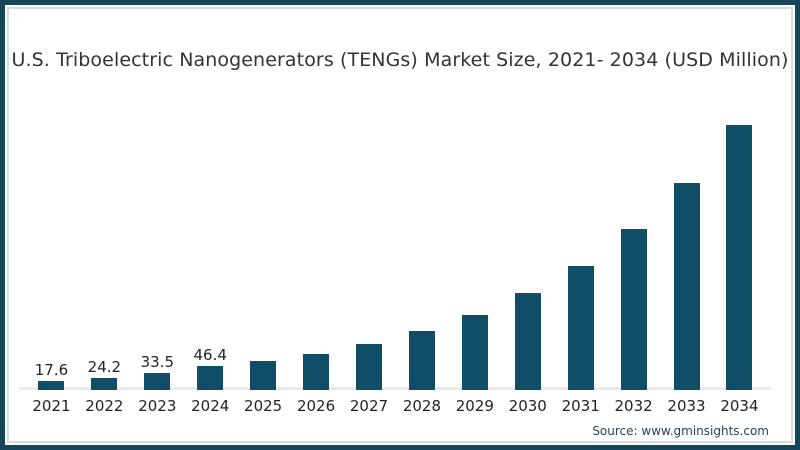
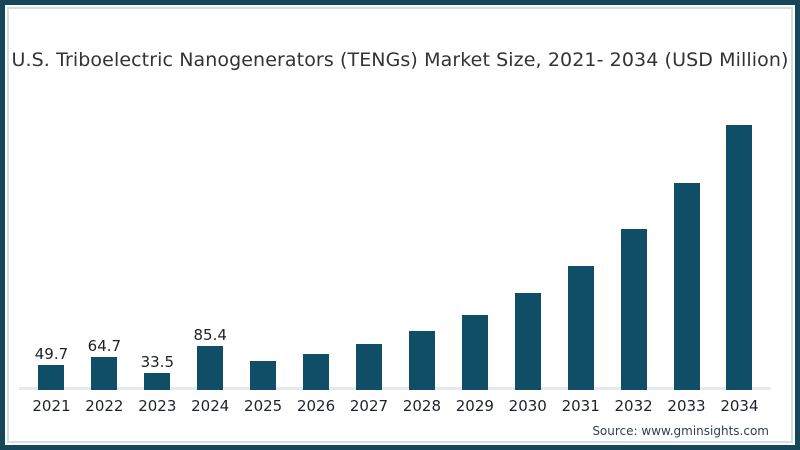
2021: 17.6 -> 49.7
2022: 24.2 -> 64.7
2024: 46.4 -> 85.4
